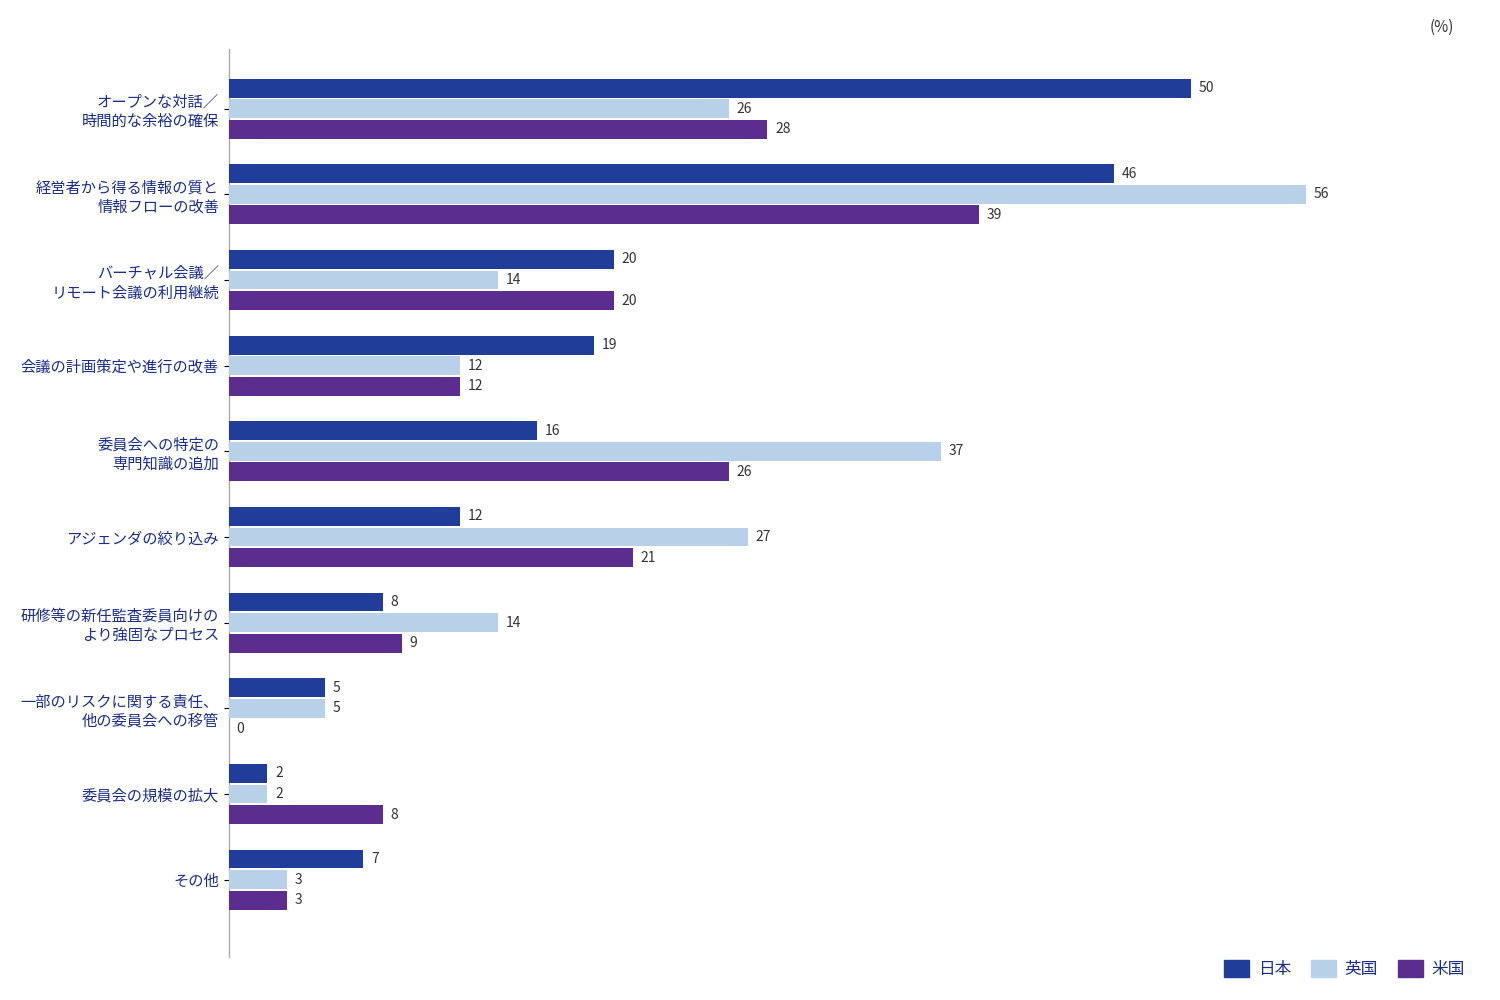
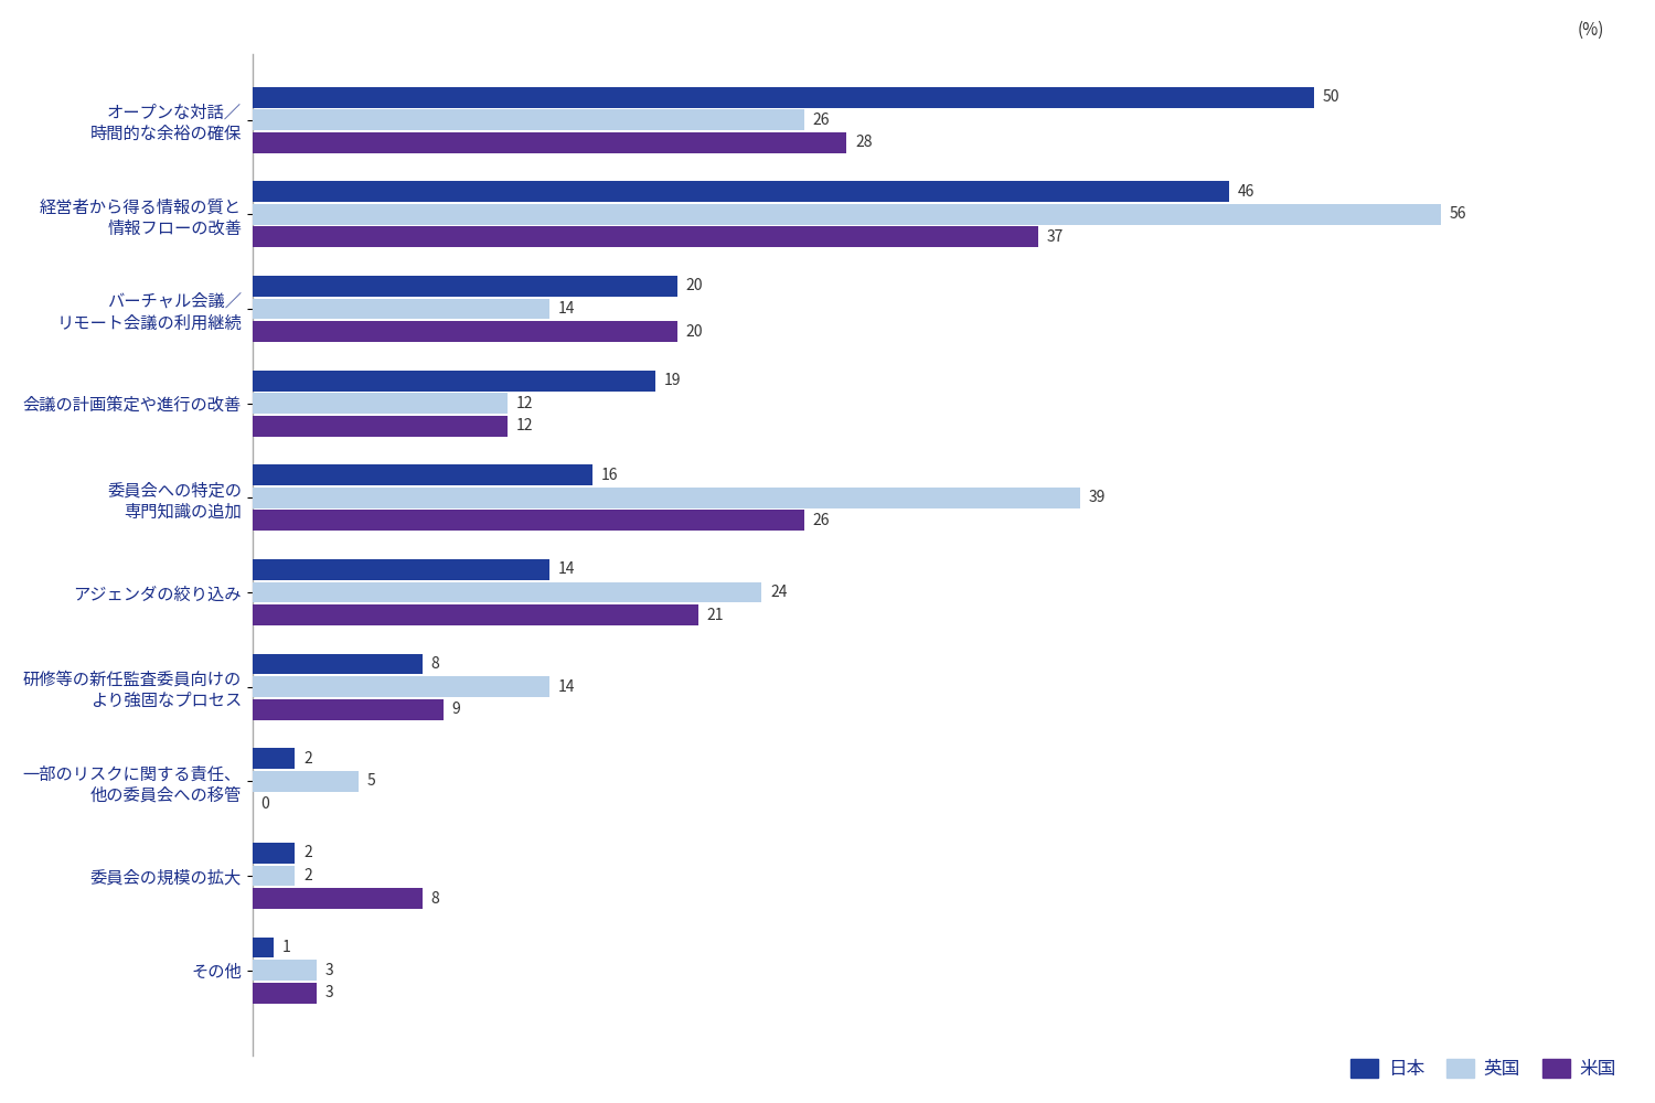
米国/経営者から得る情報の質と 情報フローの改善: 39 -> 37
英国/委員会への特定の 専門知識の追加: 37 -> 39
日本/アジェンダの絞り込み: 12 -> 14
英国/アジェンダの絞り込み: 27 -> 24
日本/一部のリスクに関する責任、 他の委員会への移管: 5 -> 2
日本/その他: 7 -> 1
